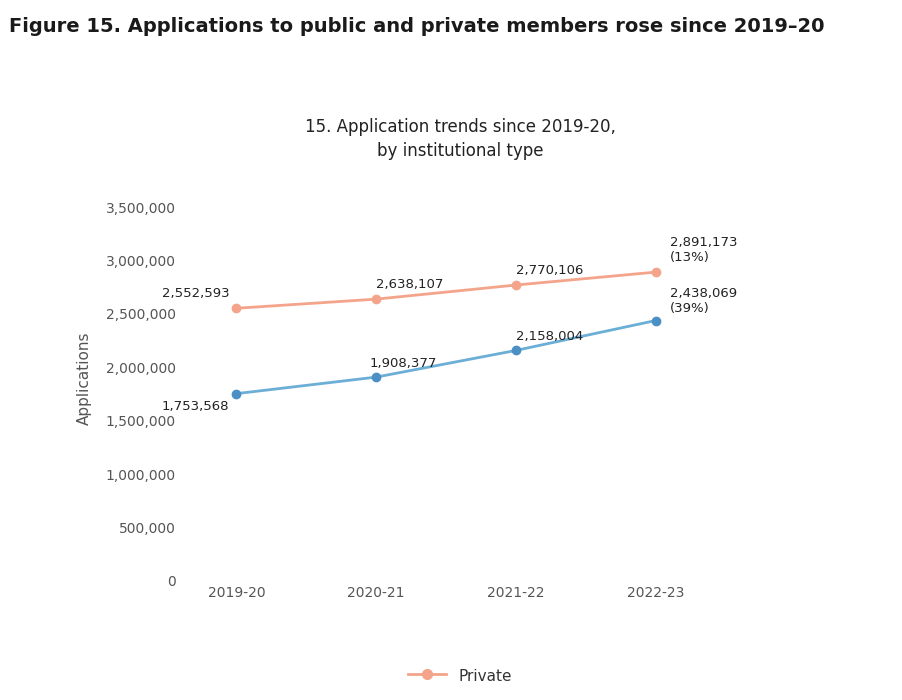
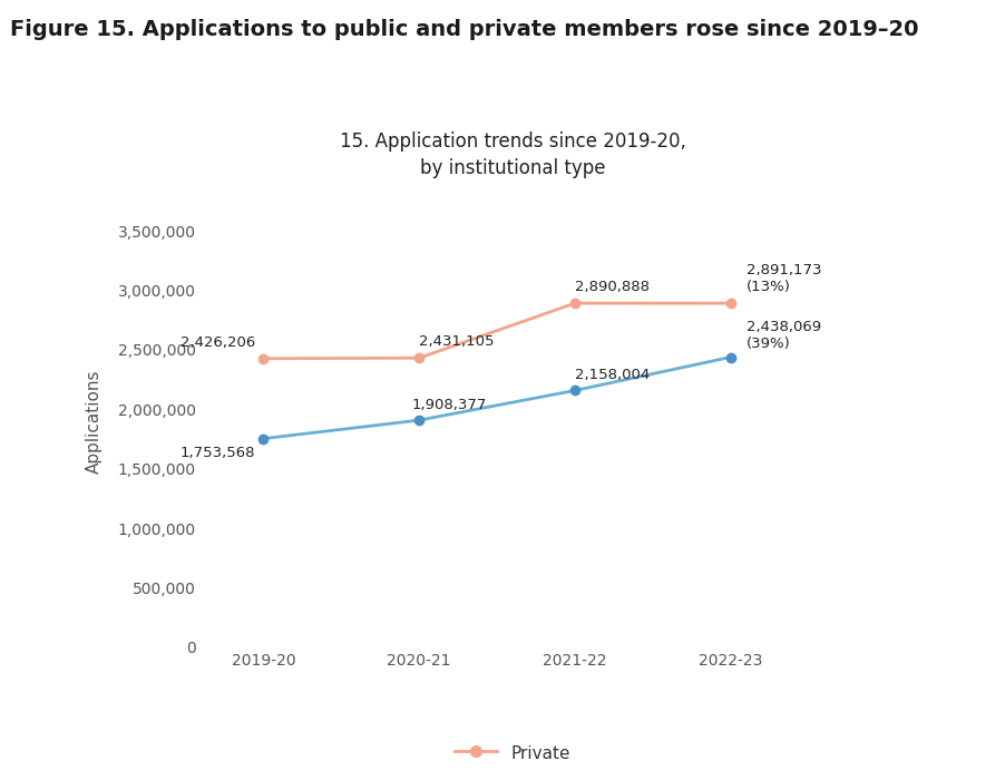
Private/2019-20: 2,552,593 -> 2,426,206
Private/2020-21: 2,638,107 -> 2,431,105
Private/2021-22: 2,770,106 -> 2,890,888
